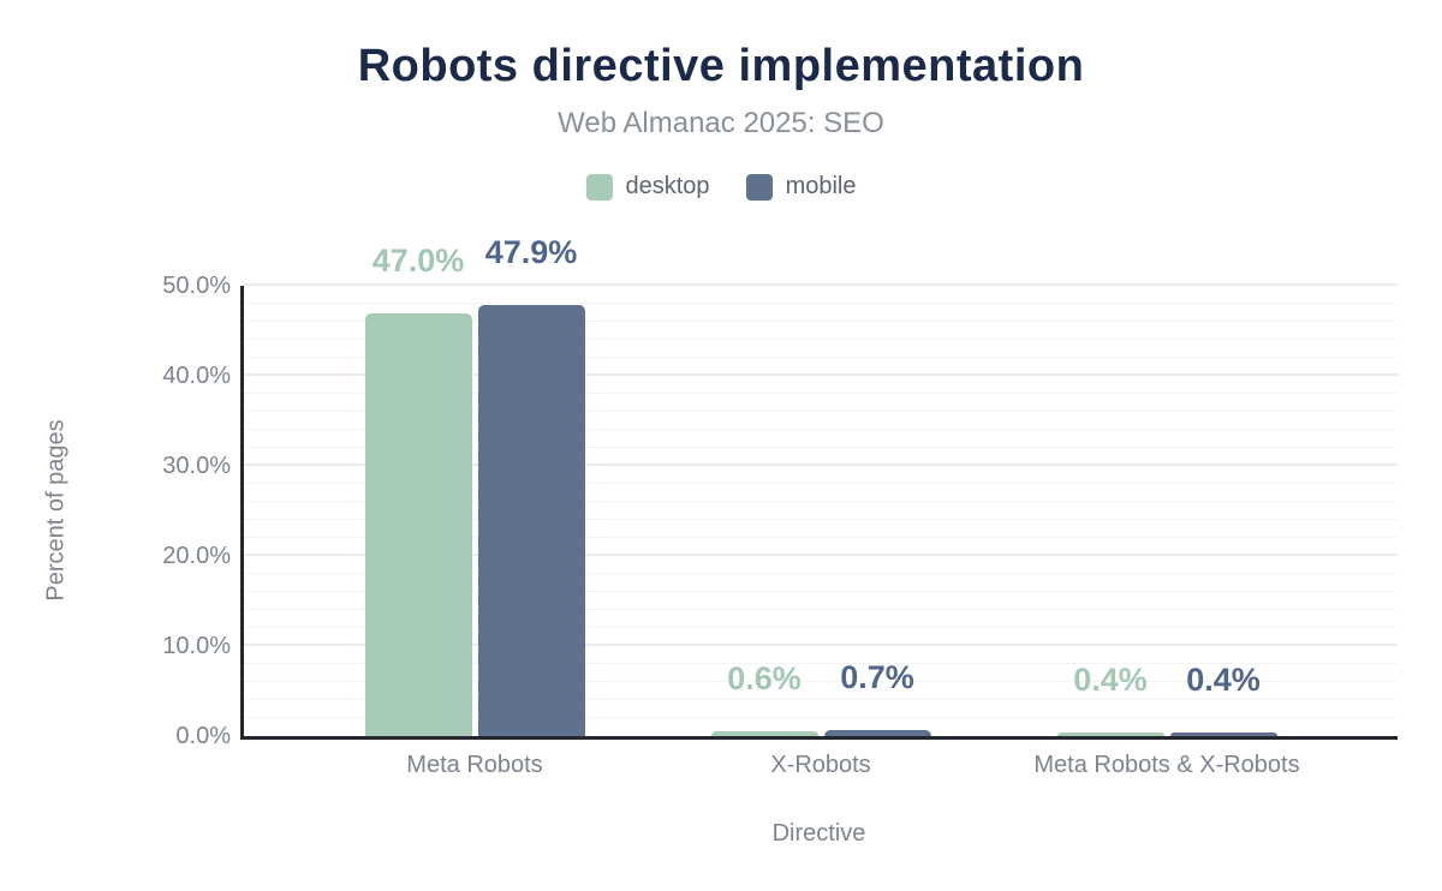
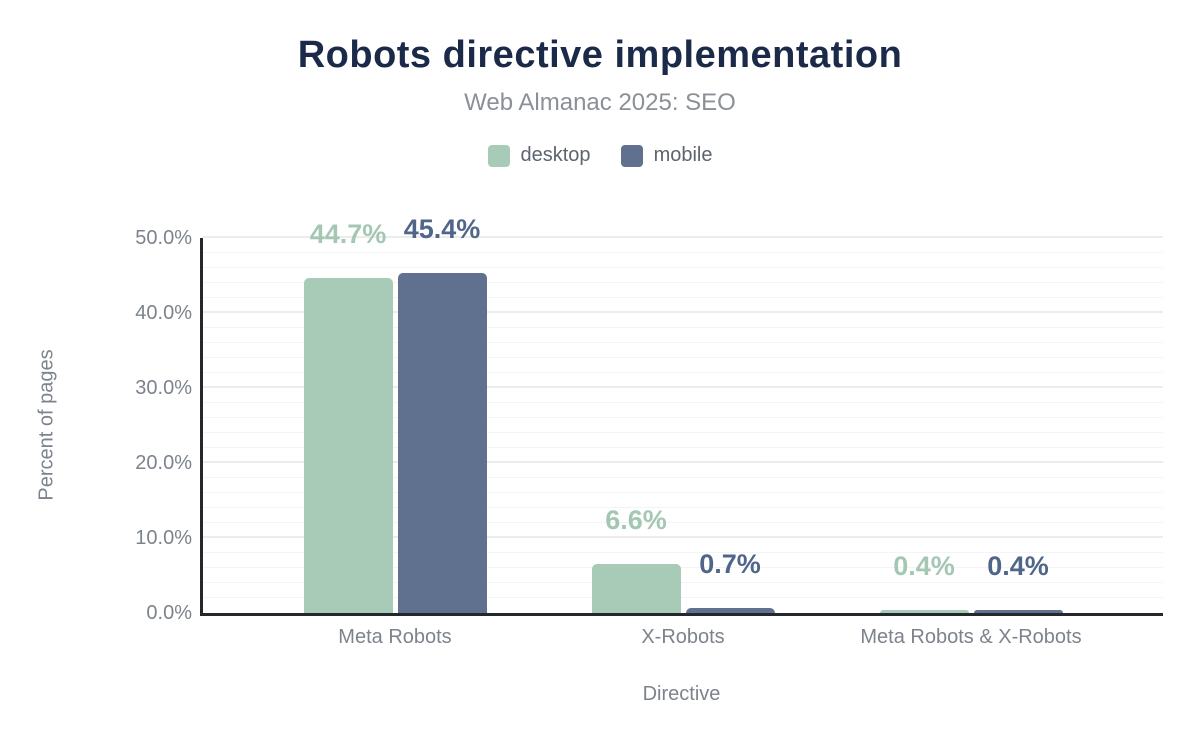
desktop/Meta Robots: 47.0% -> 44.7%
mobile/Meta Robots: 47.9% -> 45.4%
desktop/X-Robots: 0.6% -> 6.6%
